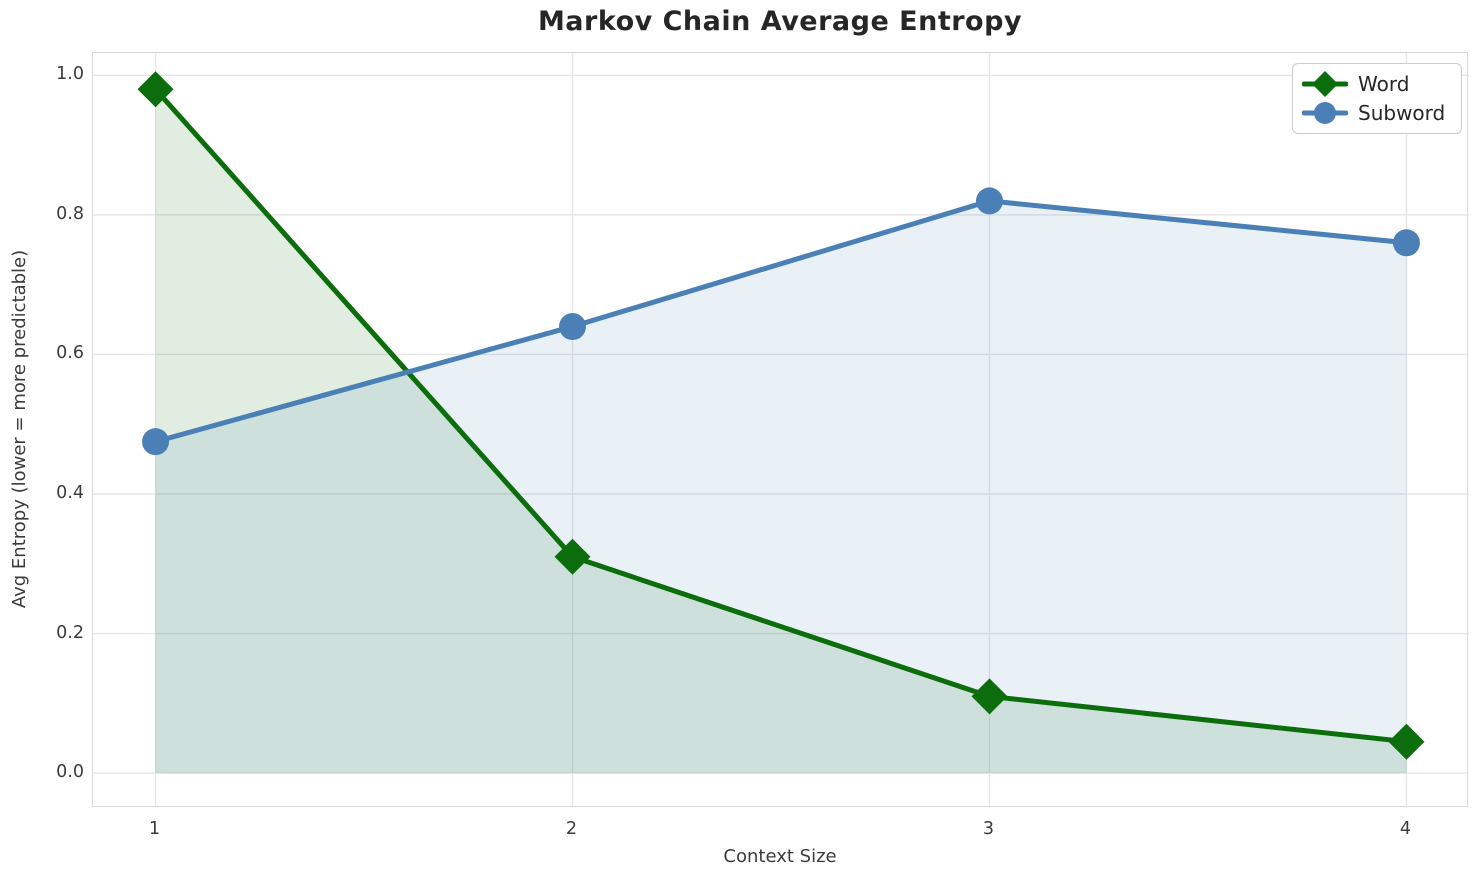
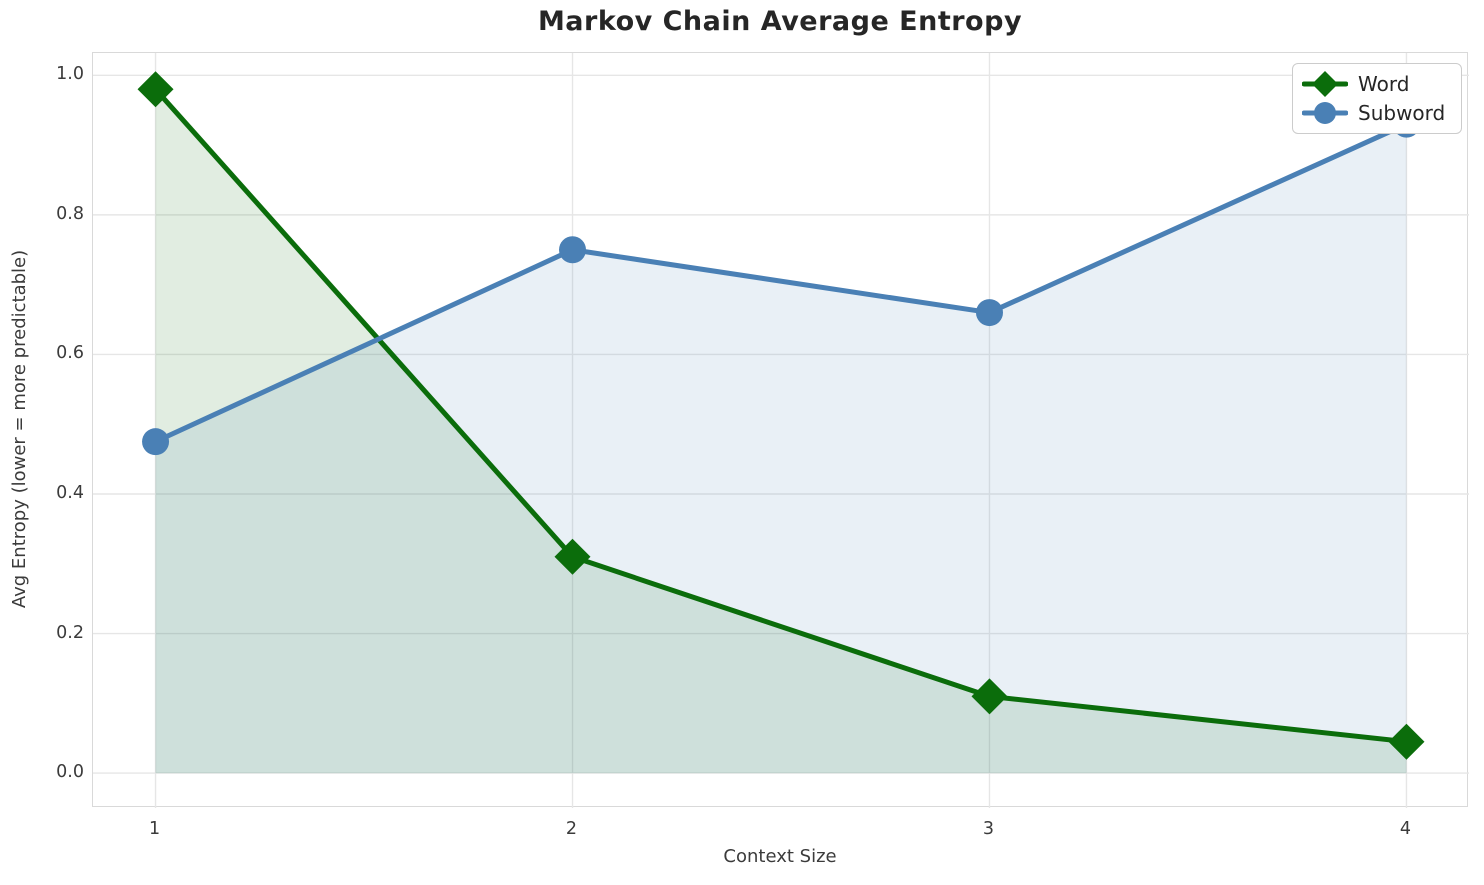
Subword/2: 0.64 -> 0.75
Subword/3: 0.82 -> 0.66
Subword/4: 0.76 -> 0.93
